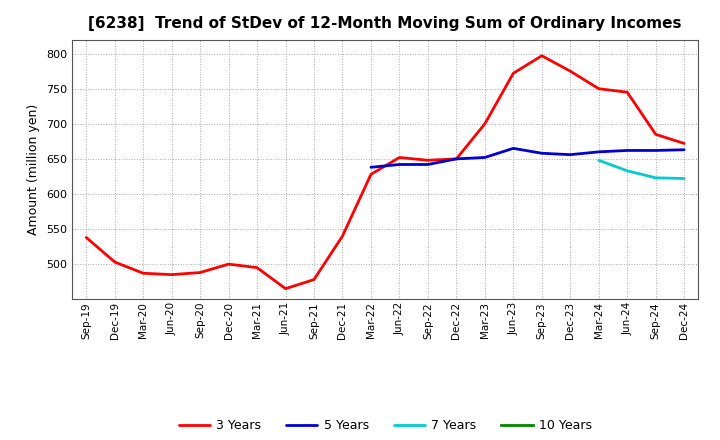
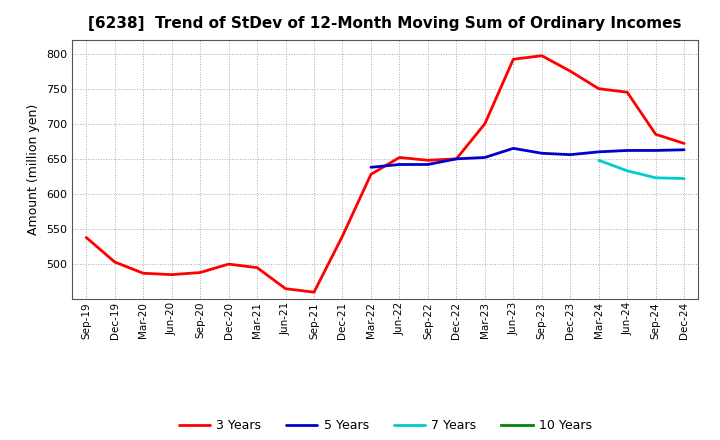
3 Years/Sep-21: 478 -> 460
3 Years/Jun-23: 772 -> 792
